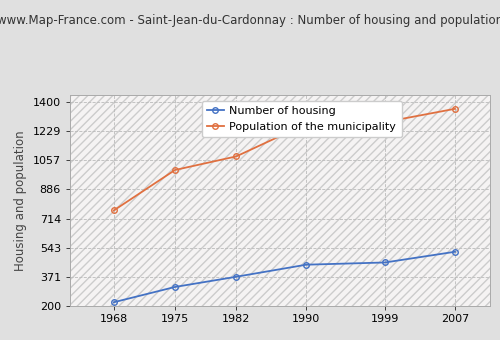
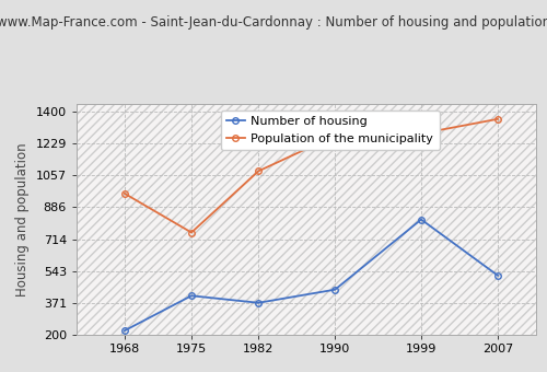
Population of the municipality/1968: 760 -> 960
Number of housing/1975: 310 -> 410
Population of the municipality/1975: 1000 -> 750
Number of housing/1999: 460 -> 820
